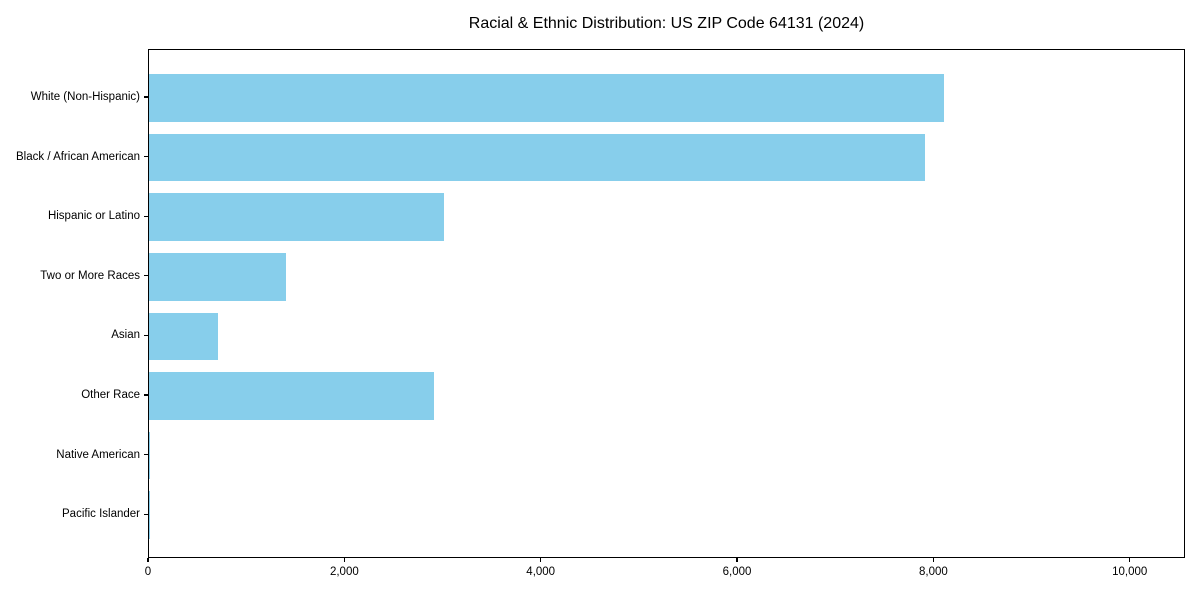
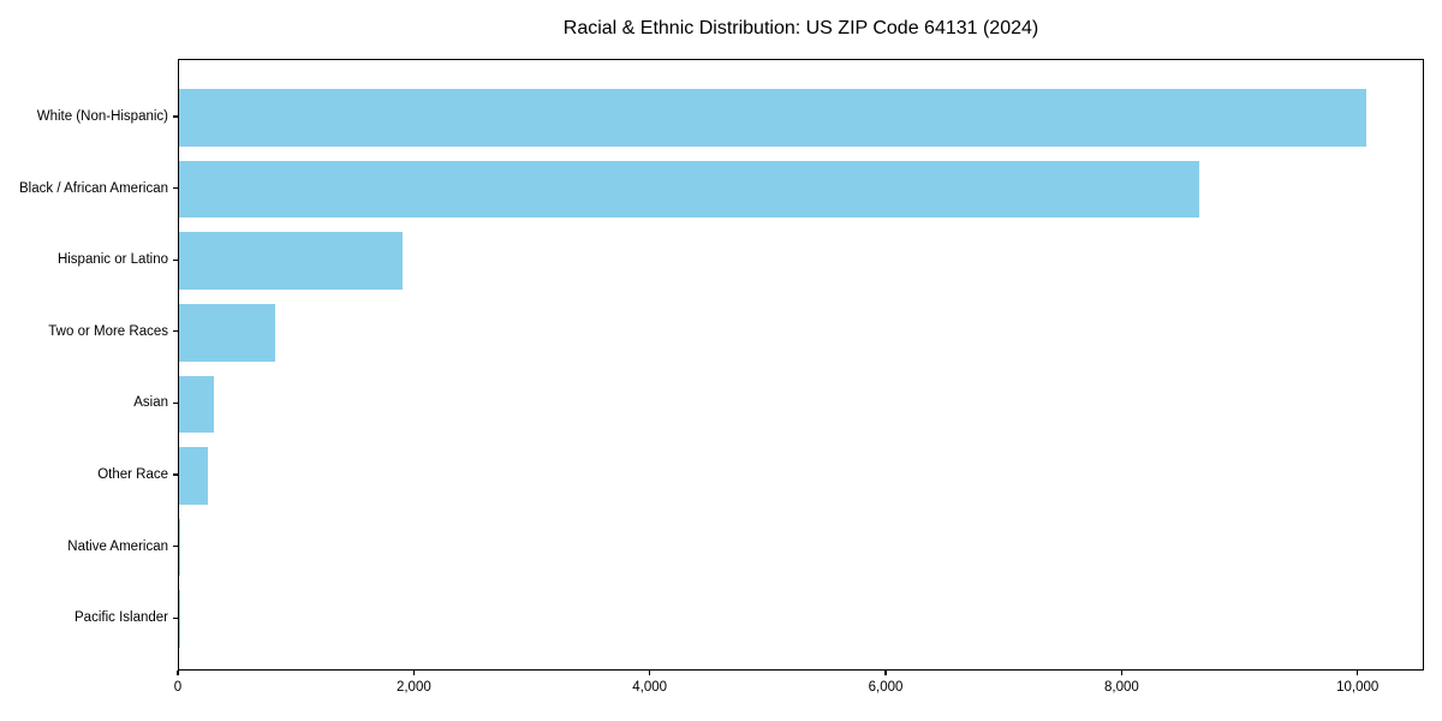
White (Non-Hispanic): 8100 -> 10100
Black / African American: 7900 -> 8600
Hispanic or Latino: 3000 -> 1900
Two or More Races: 1400 -> 800
Asian: 700 -> 300
Other Race: 2900 -> 200
